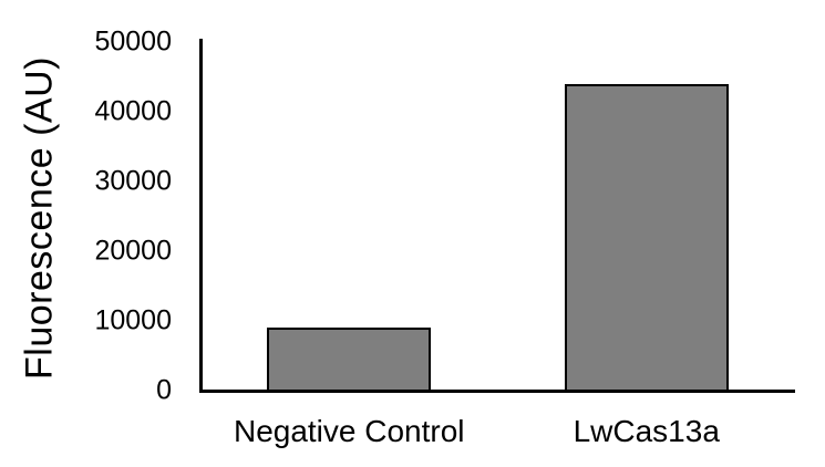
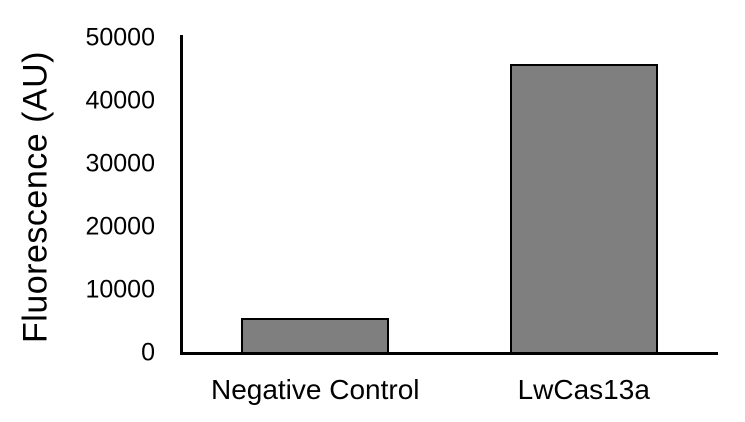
Negative Control: 9000 -> 6000
LwCas13a: 44000 -> 46000
